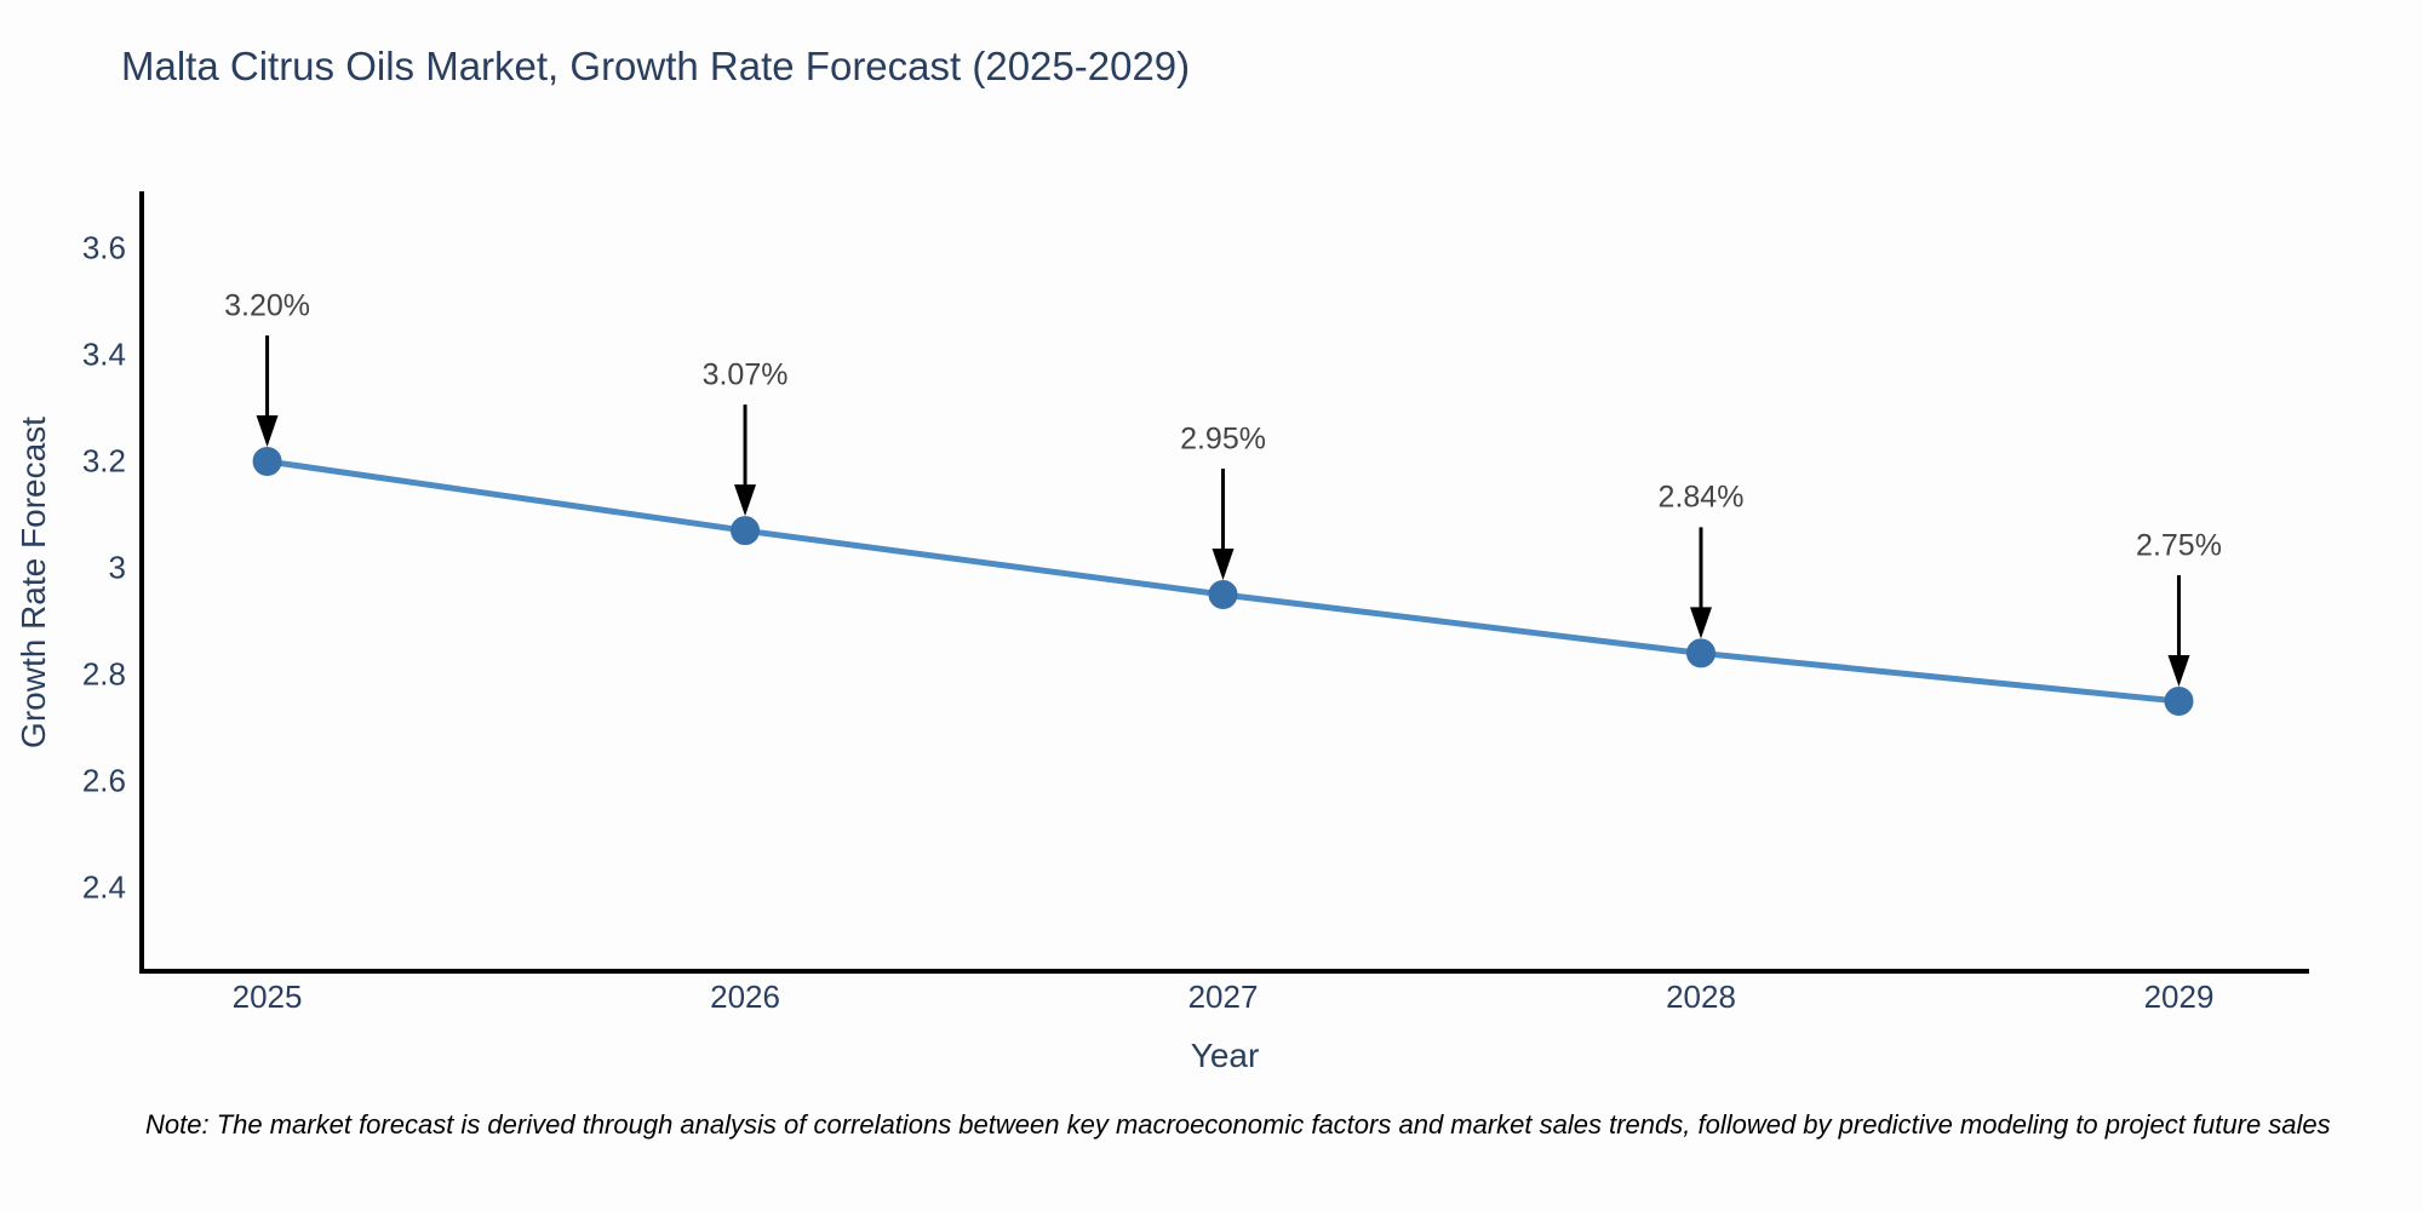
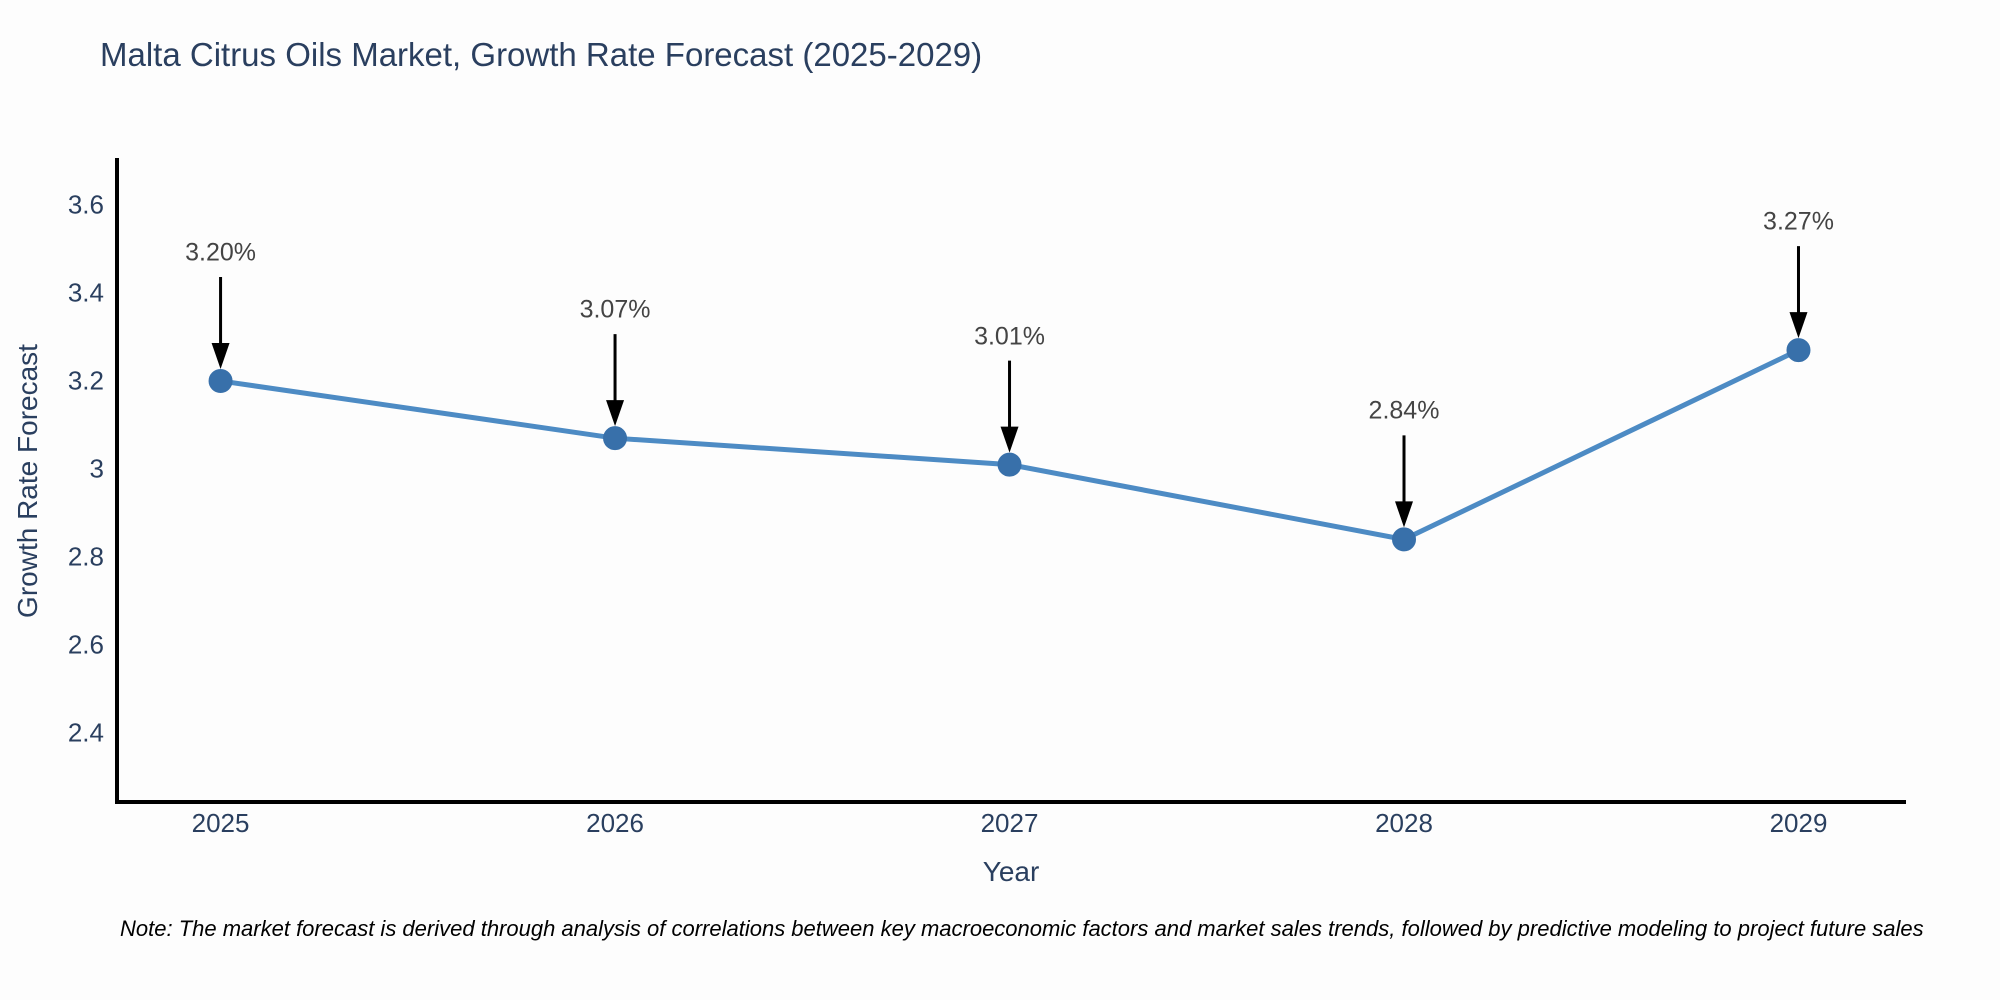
2027: 2.95% -> 3.01%
2029: 2.75% -> 3.27%
